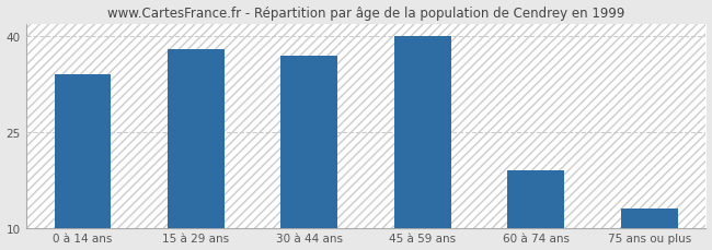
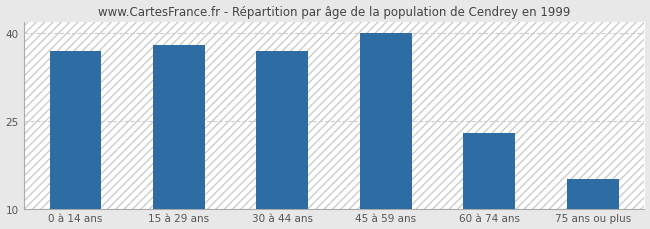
0 à 14 ans: 34 -> 37
60 à 74 ans: 19 -> 23
75 ans ou plus: 13 -> 15
